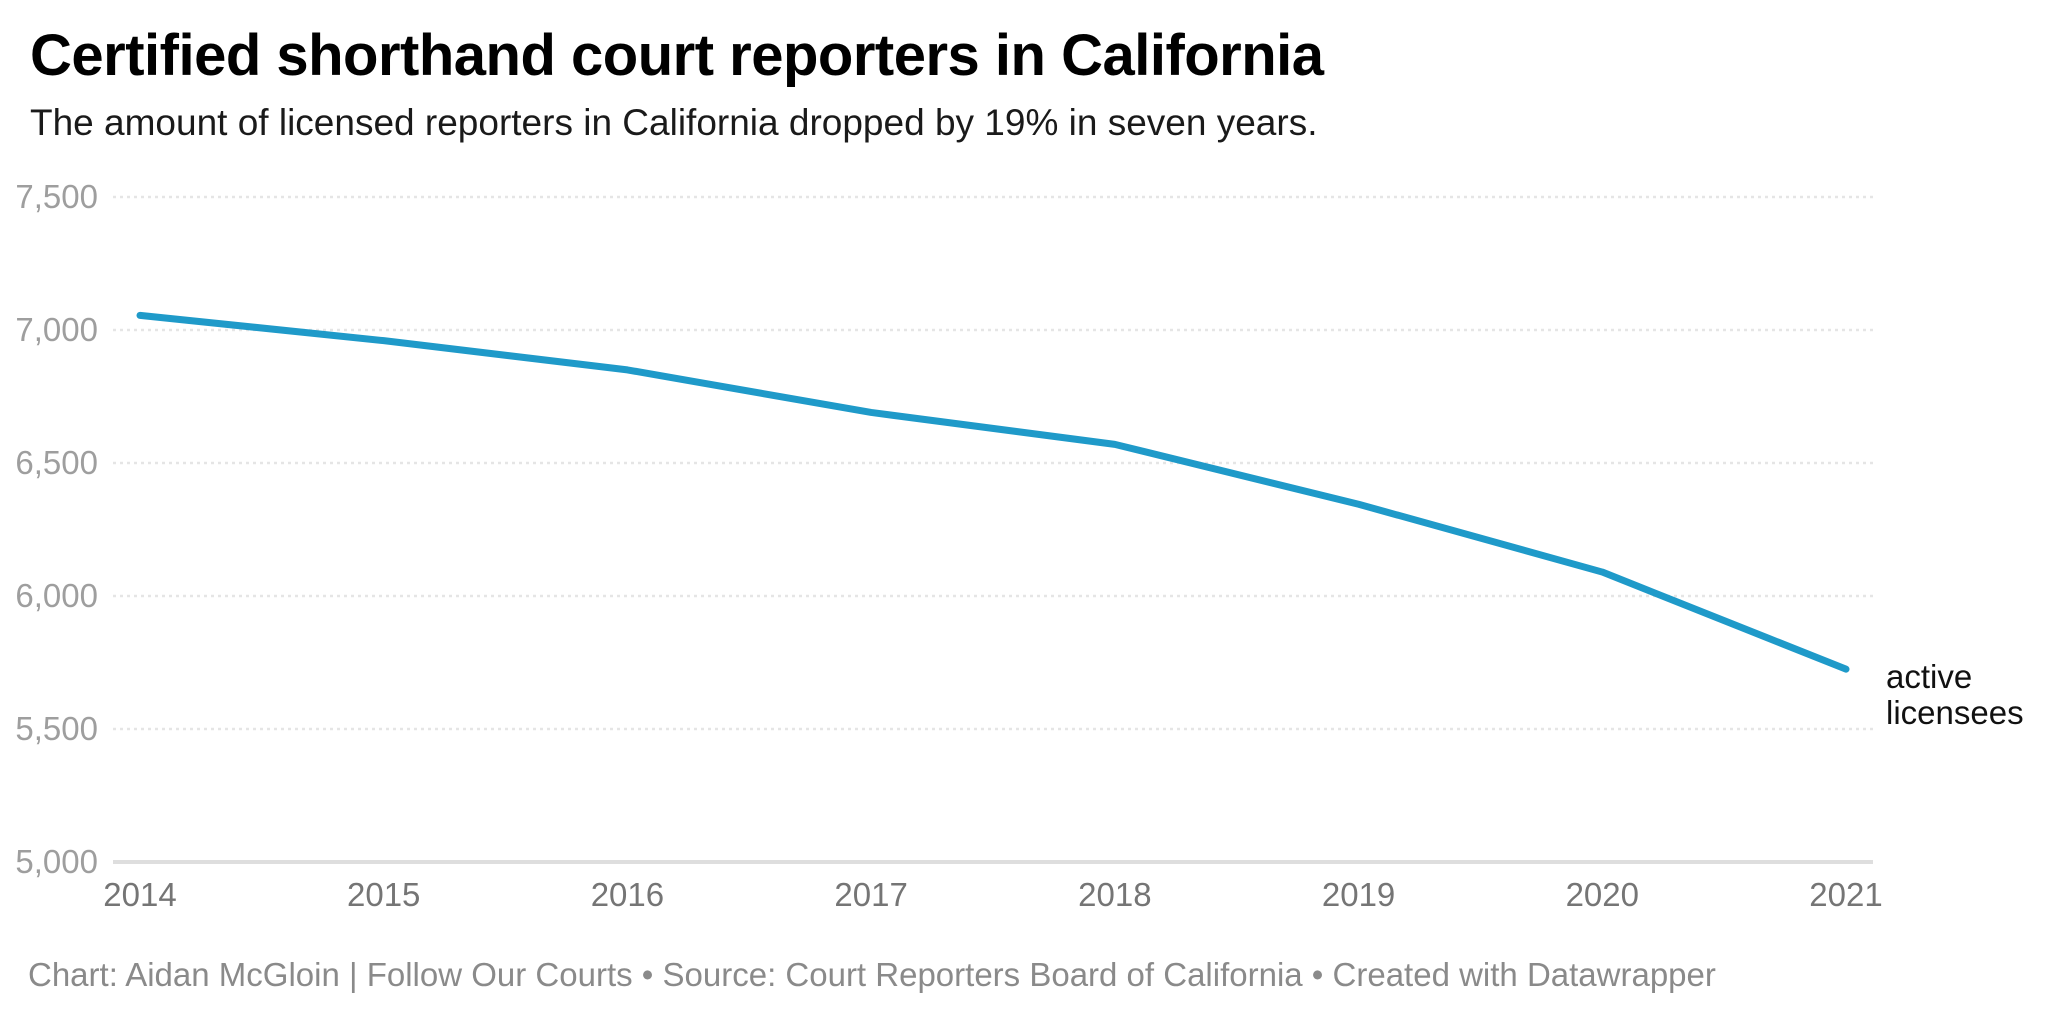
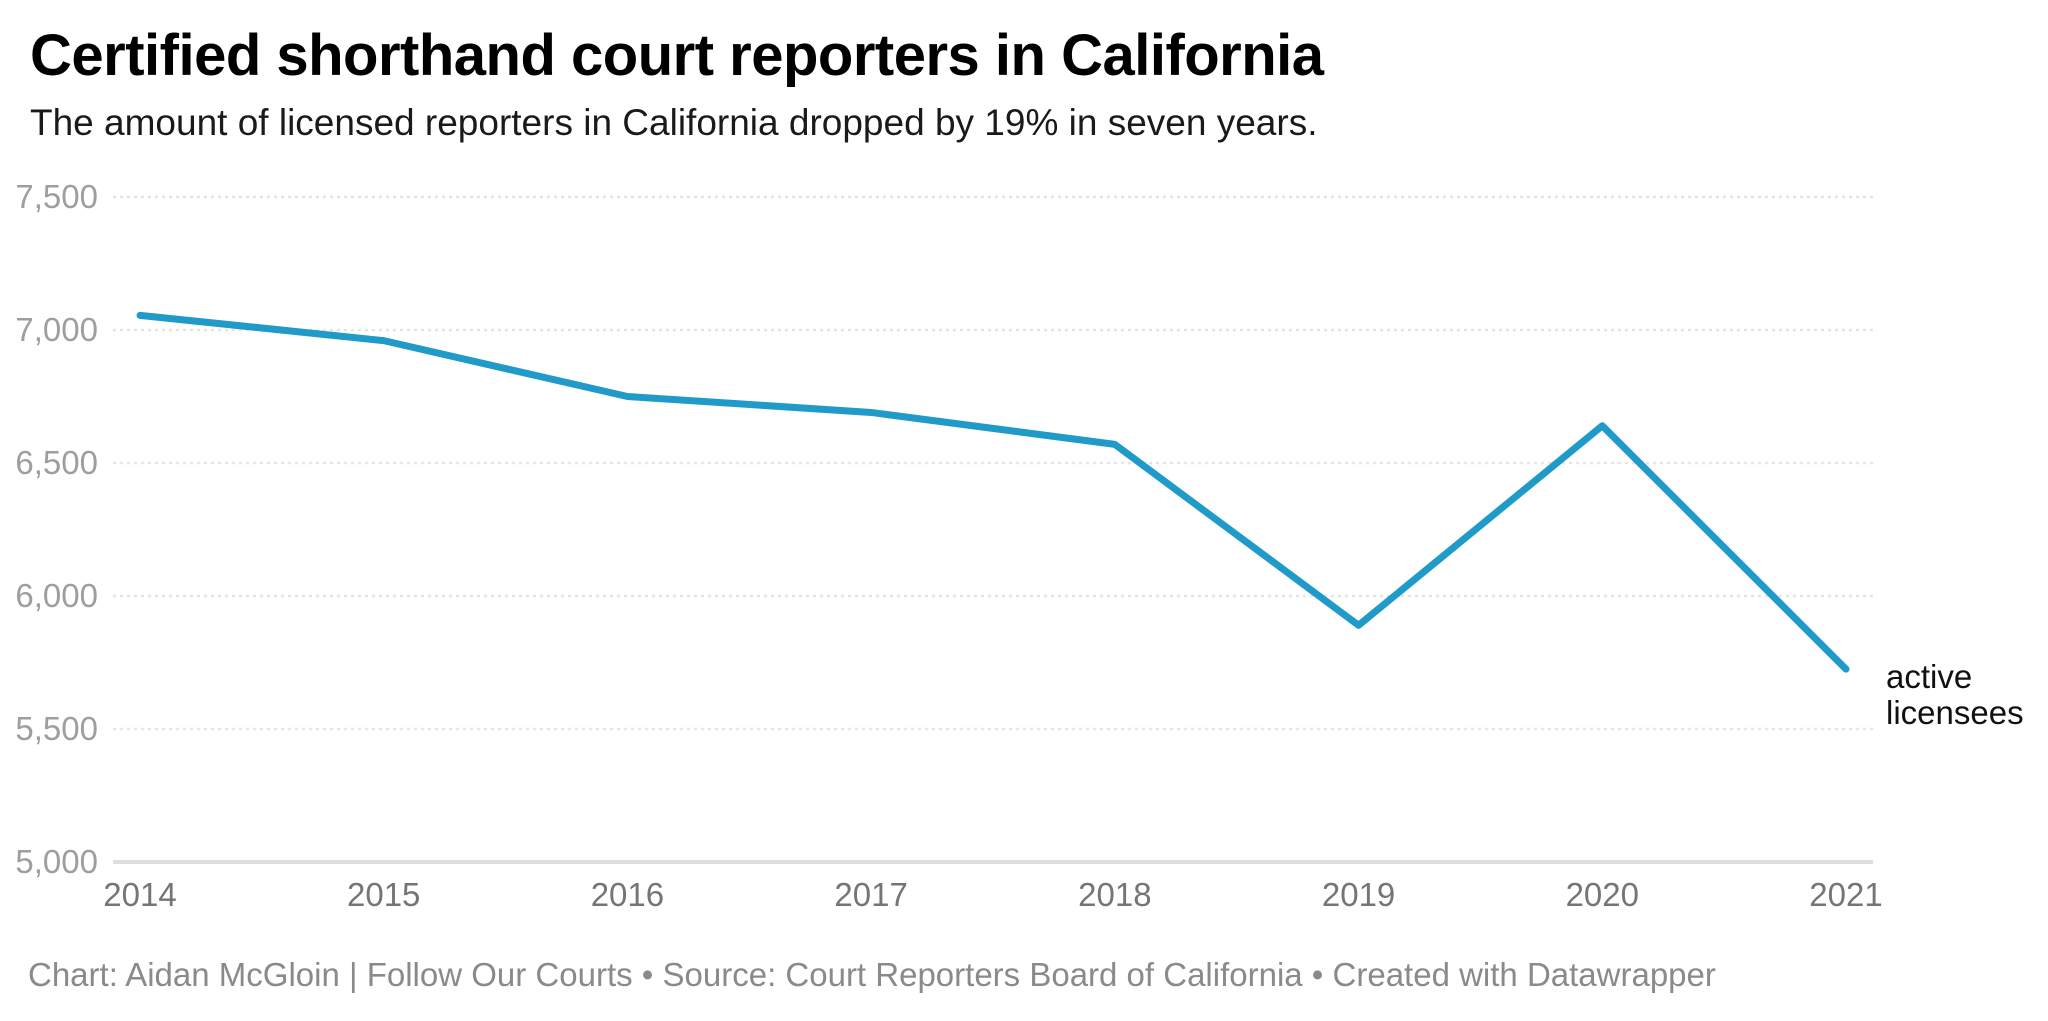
2016: 6850 -> 6750
2019: 6340 -> 5890
2020: 6090 -> 6640
